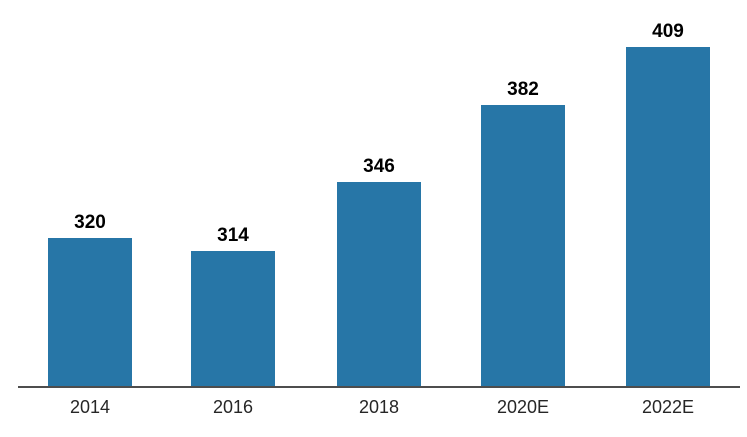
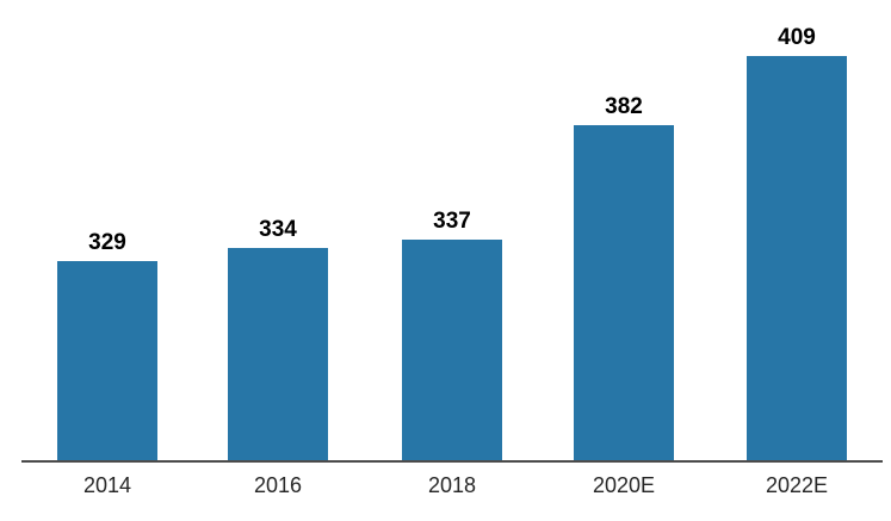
2014: 320 -> 329
2016: 314 -> 334
2018: 346 -> 337
